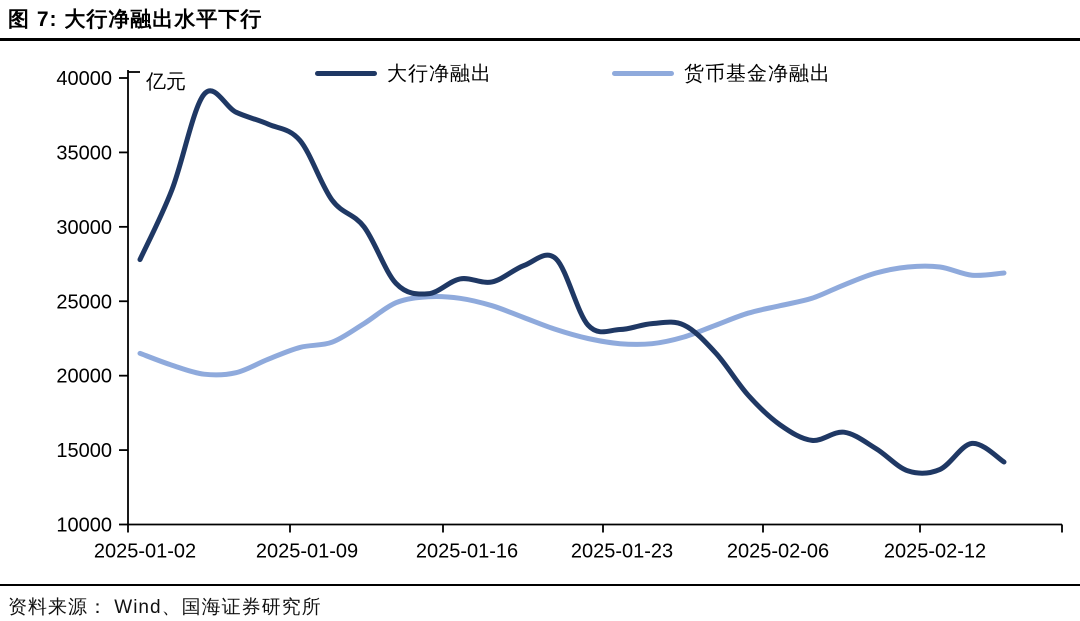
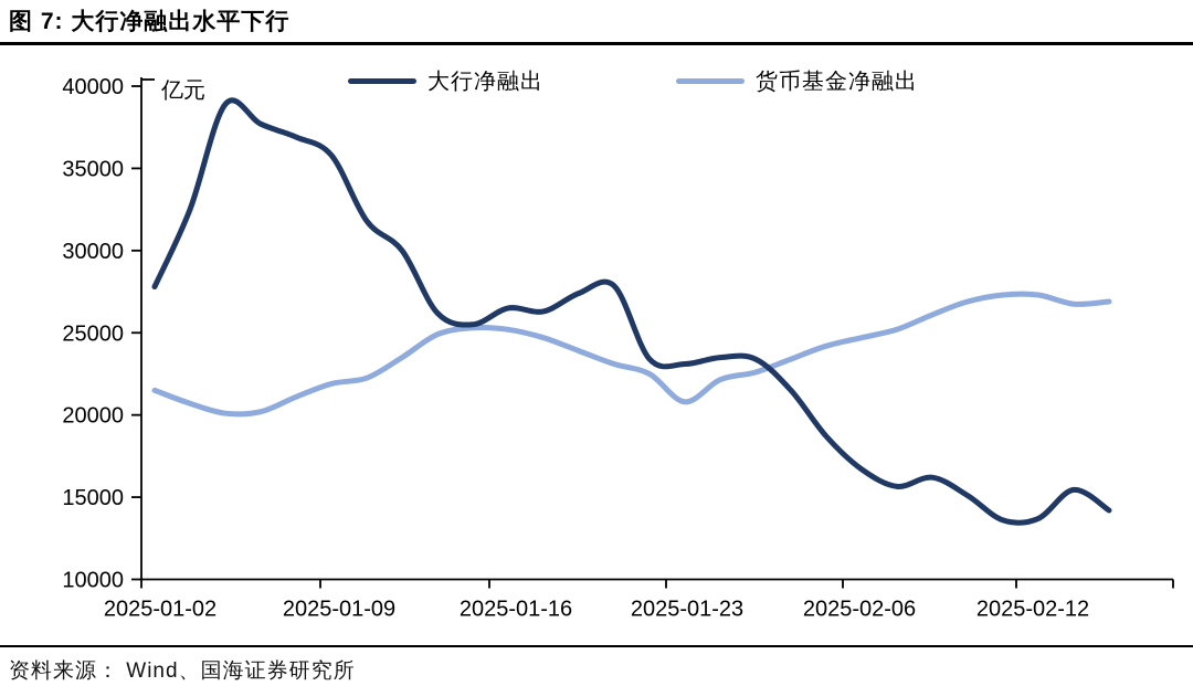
货币基金净融出/2025-01-23: 22200 -> 20800
